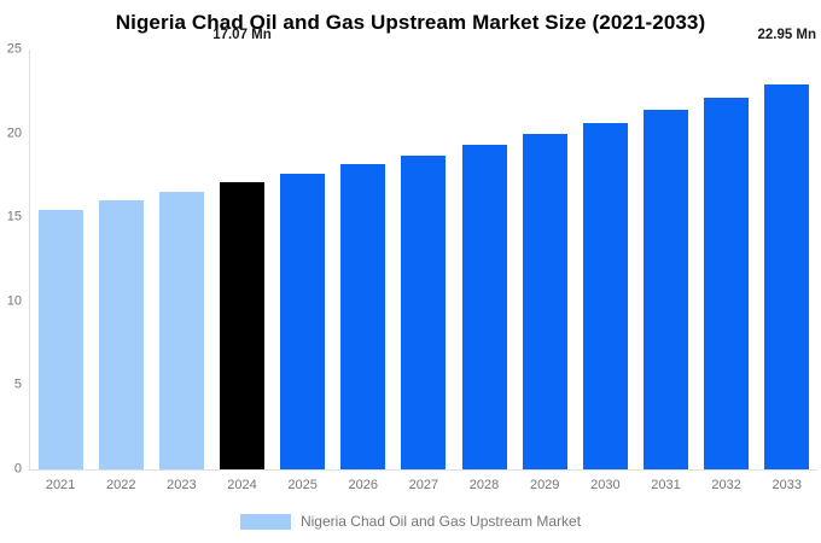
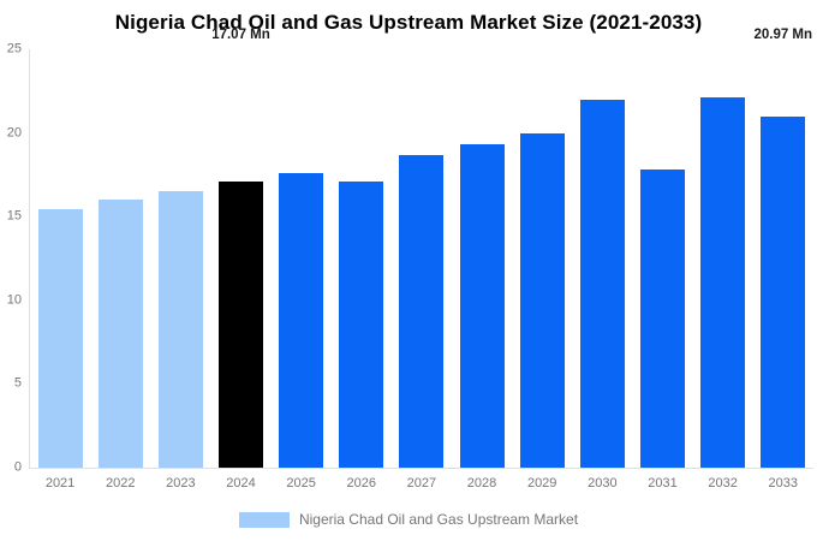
2026: 18.2 -> 17.1
2030: 20.6 -> 22.0
2031: 21.4 -> 17.8
2033: 22.95 -> 20.97
